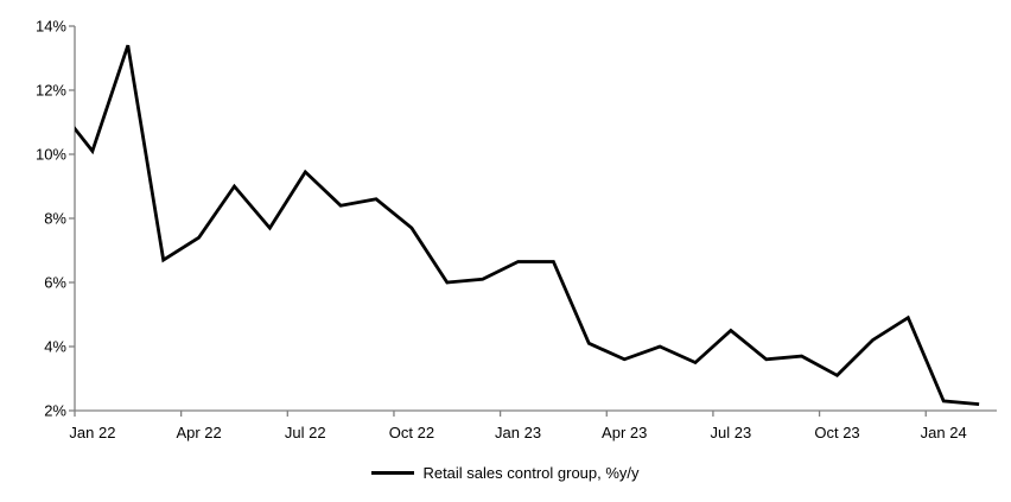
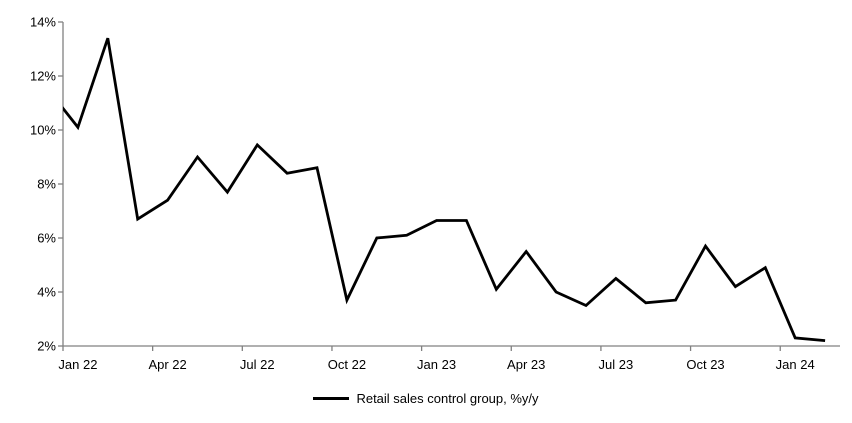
Oct 22: 7.7% -> 3.7%
Apr 23: 3.6% -> 5.5%
Oct 23: 3.1% -> 5.7%
